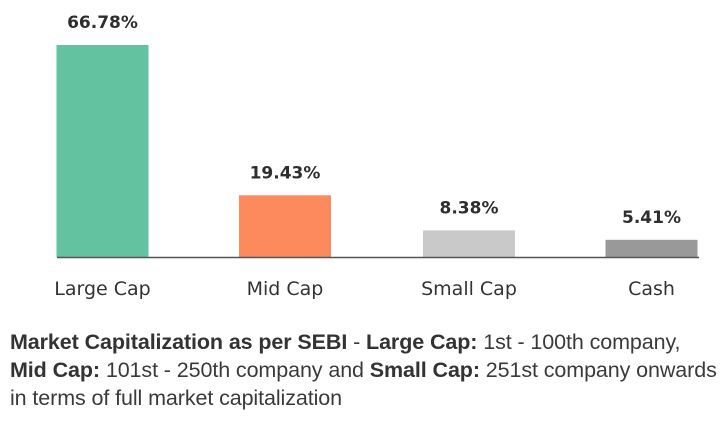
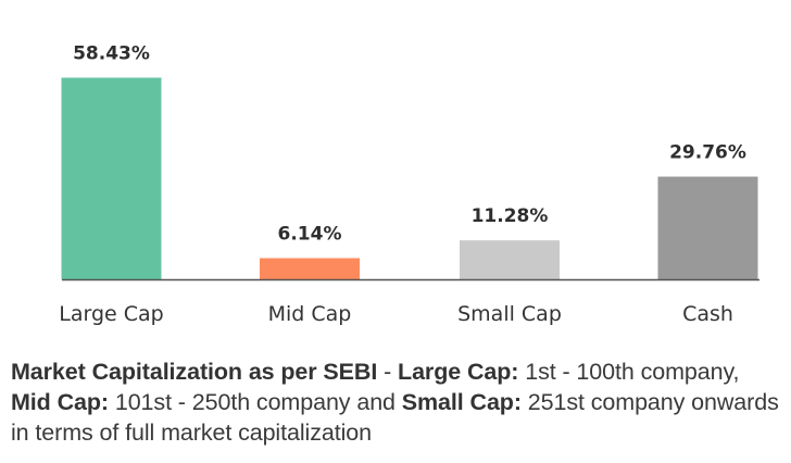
Large Cap: 66.78% -> 58.43%
Mid Cap: 19.43% -> 6.14%
Small Cap: 8.38% -> 11.28%
Cash: 5.41% -> 29.76%
